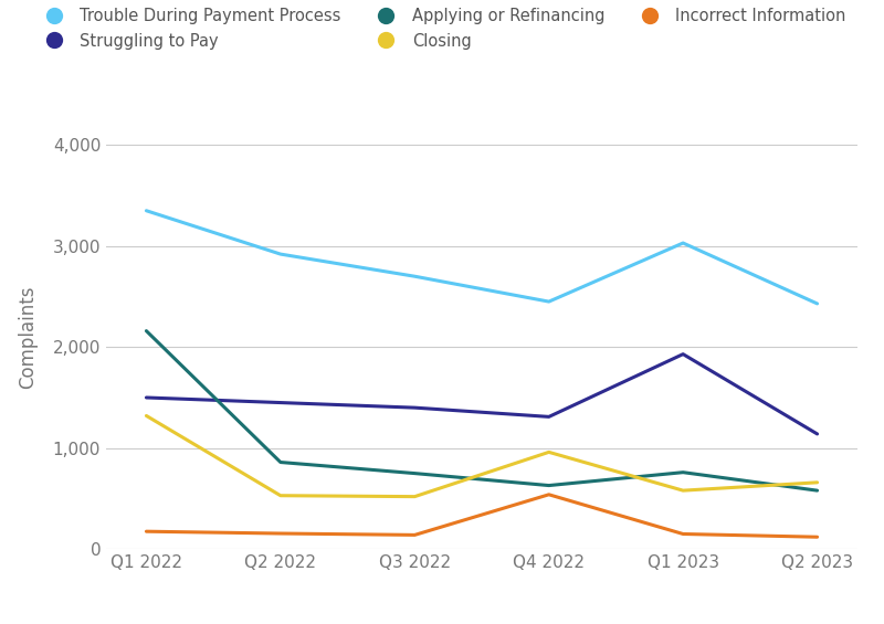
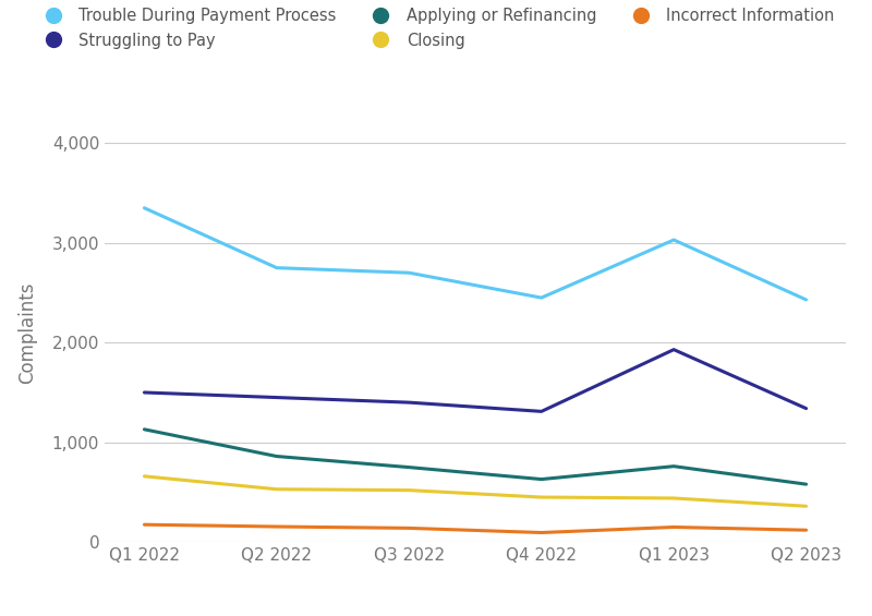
Applying or Refinancing/Q1 2022: 2,160 -> 1,130
Closing/Q1 2022: 1,320 -> 660
Trouble During Payment Process/Q2 2022: 2,920 -> 2,750
Closing/Q4 2022: 960 -> 450
Incorrect Information/Q4 2022: 540 -> 100
Closing/Q1 2023: 580 -> 440
Struggling to Pay/Q2 2023: 1,140 -> 1,340
Closing/Q2 2023: 660 -> 360
